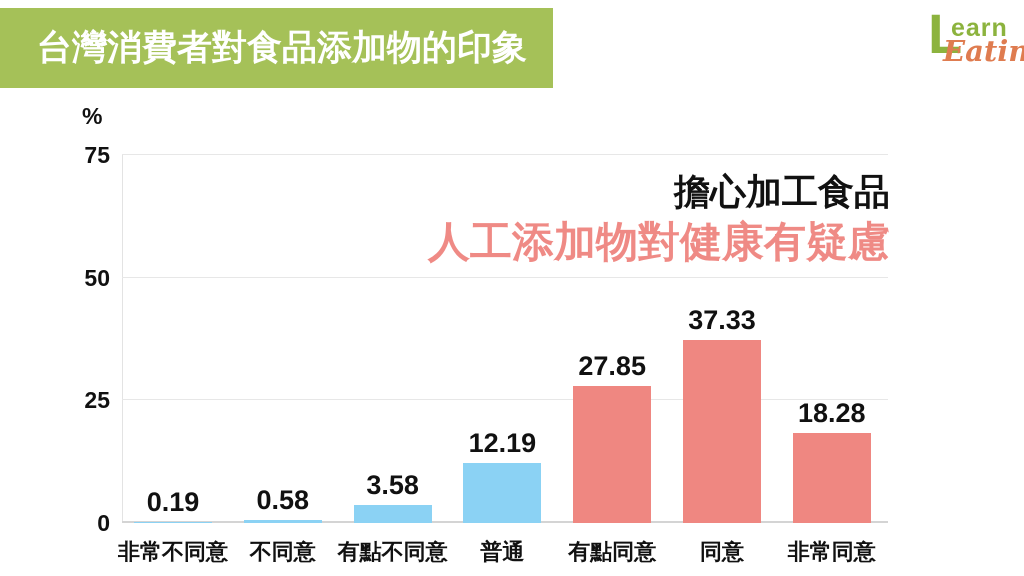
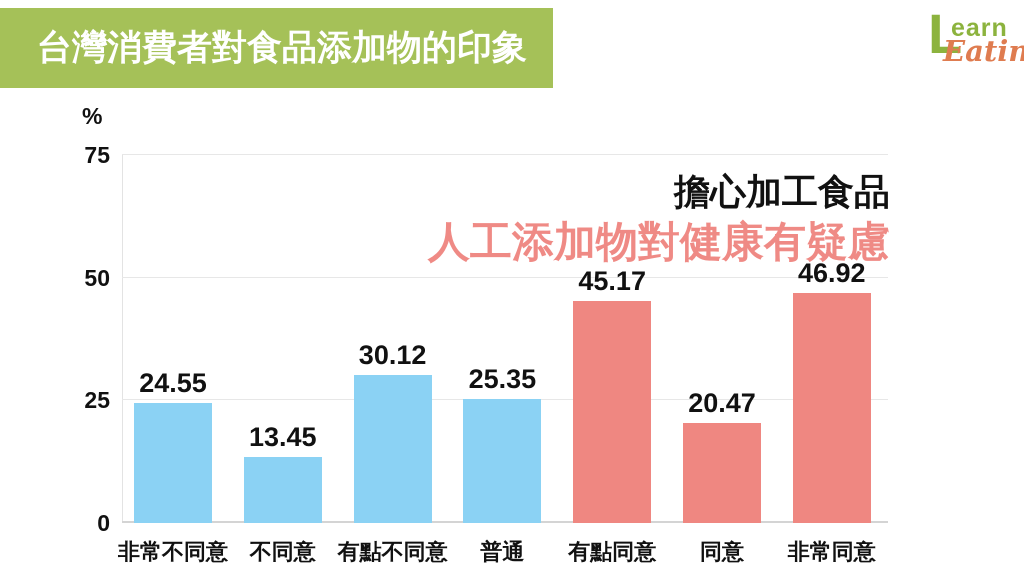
非常不同意: 0.19 -> 24.55
不同意: 0.58 -> 13.45
有點不同意: 3.58 -> 30.12
普通: 12.19 -> 25.35
有點同意: 27.85 -> 45.17
同意: 37.33 -> 20.47
非常同意: 18.28 -> 46.92
